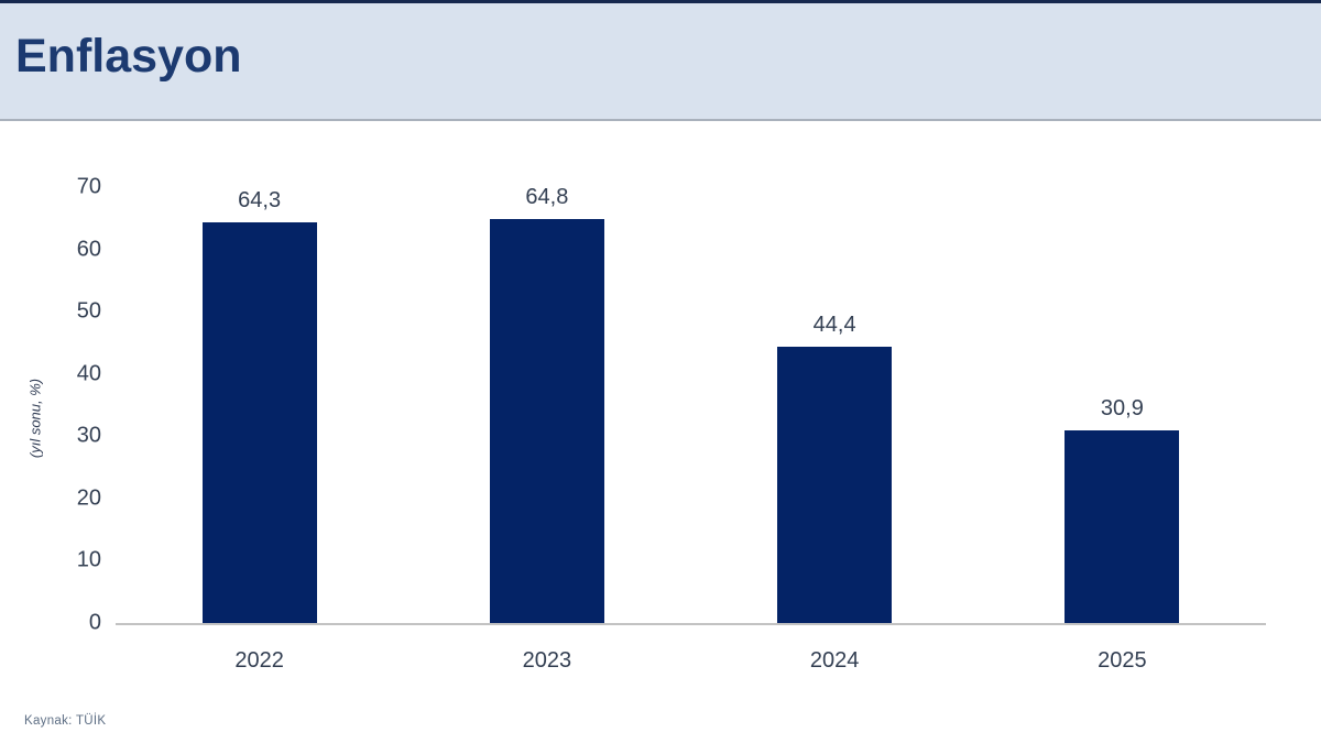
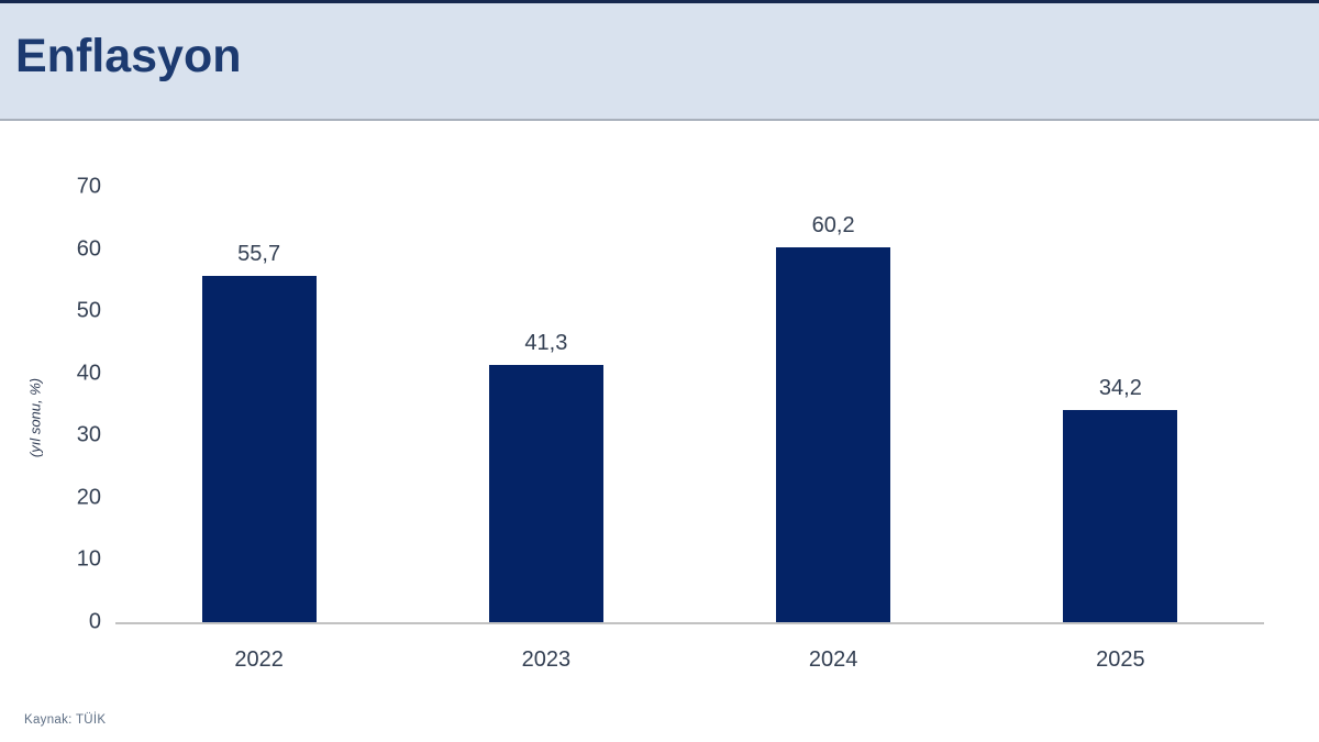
2022: 64,3 -> 55,7
2023: 64,8 -> 41,3
2024: 44,4 -> 60,2
2025: 30,9 -> 34,2
